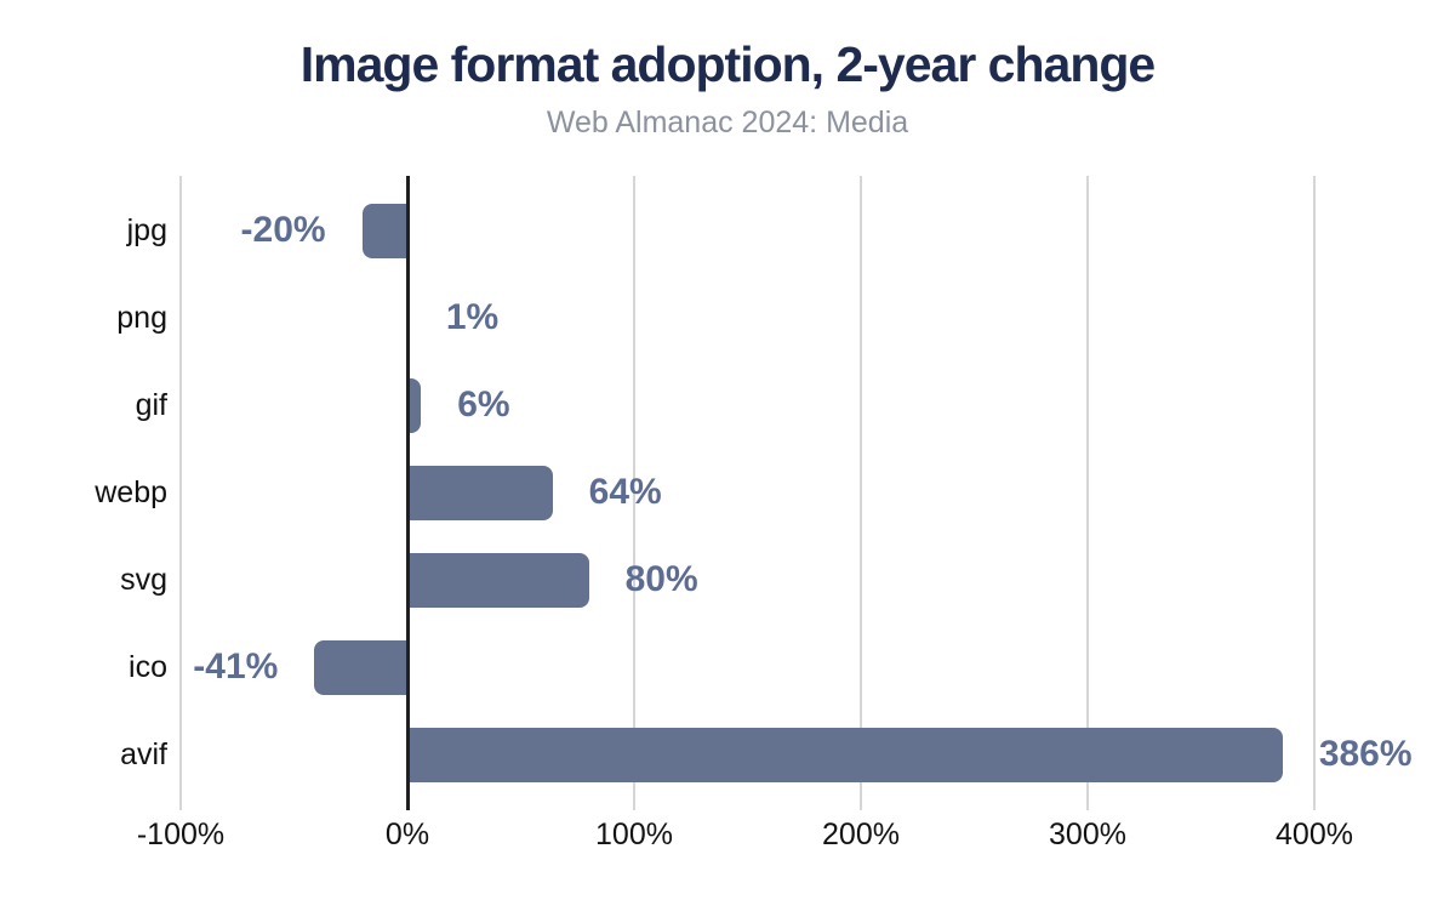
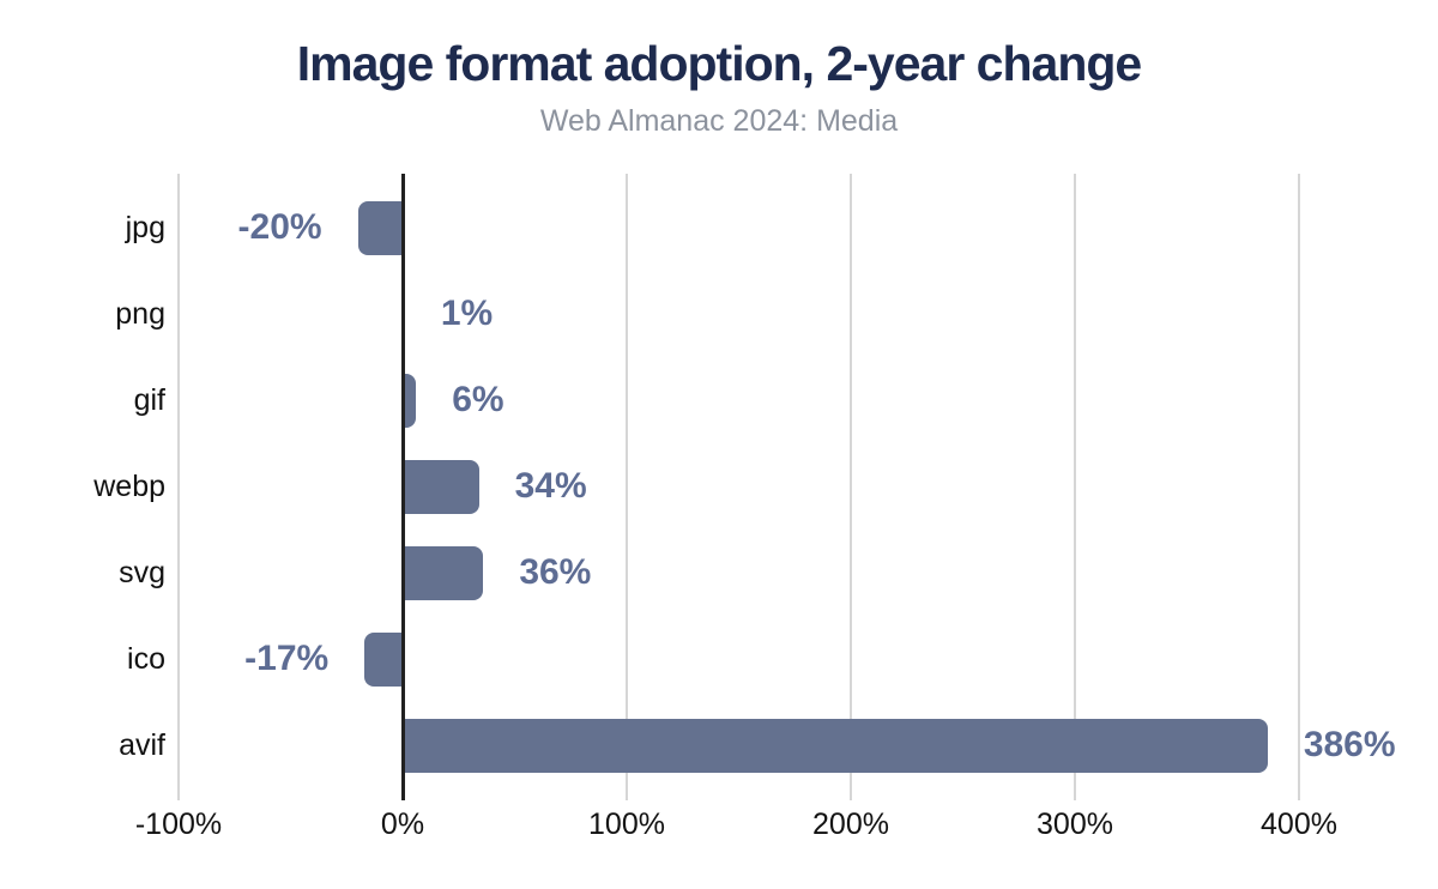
webp: 64% -> 34%
svg: 80% -> 36%
ico: -41% -> -17%
